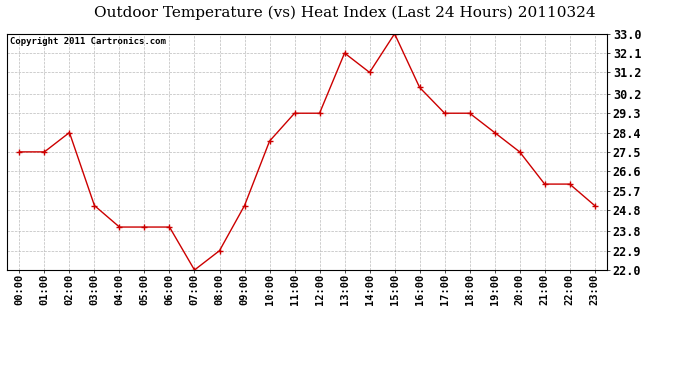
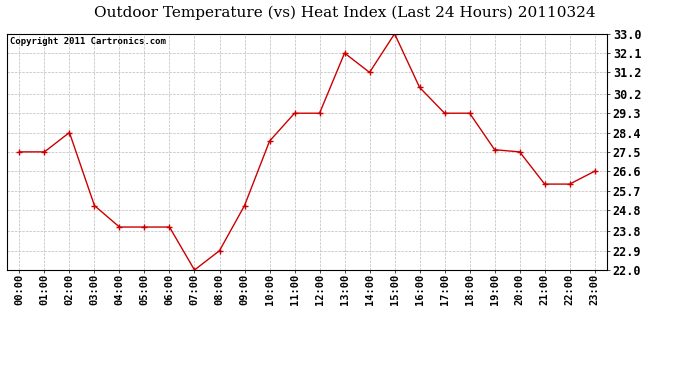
19:00: 28.4 -> 27.6
23:00: 25.0 -> 26.6
